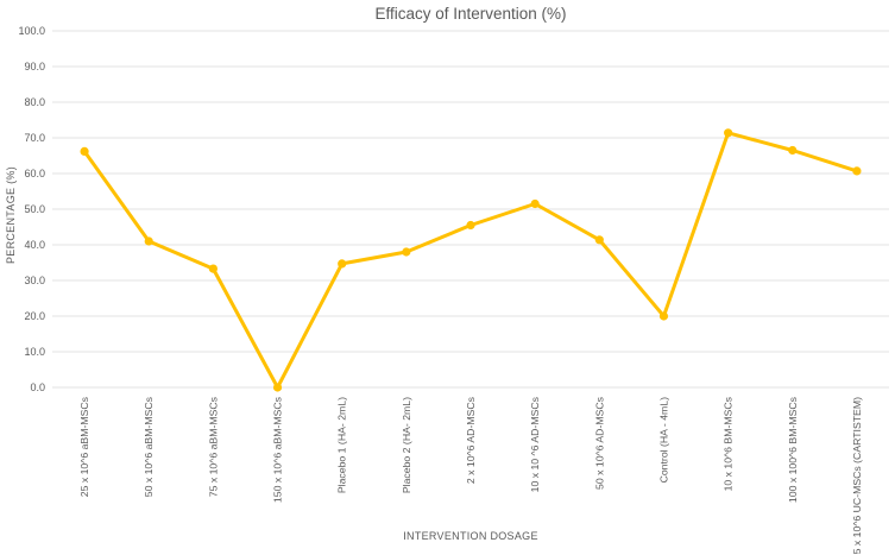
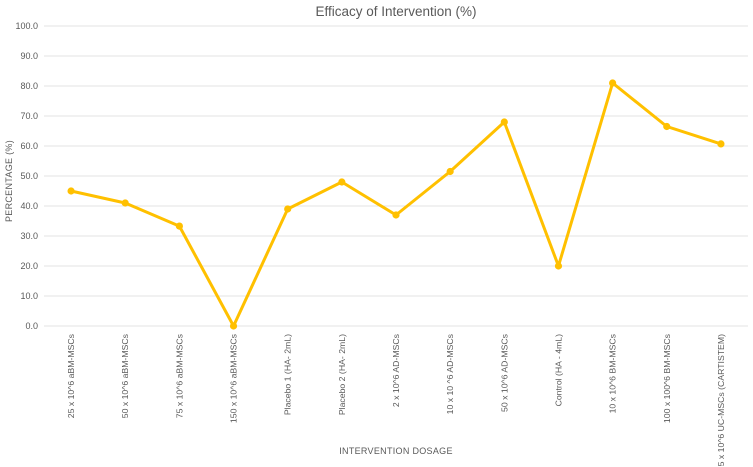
25 x 10^6 aBM-MSCs: 66 -> 45
Placebo 1 (HA- 2mL): 35 -> 39
Placebo 2 (HA- 2mL): 38 -> 48
2 x 10^6 AD-MSCs: 46 -> 37
50 x 10^6 AD-MSCs: 41 -> 68
10 x 10^6 BM-MSCs: 71 -> 81
